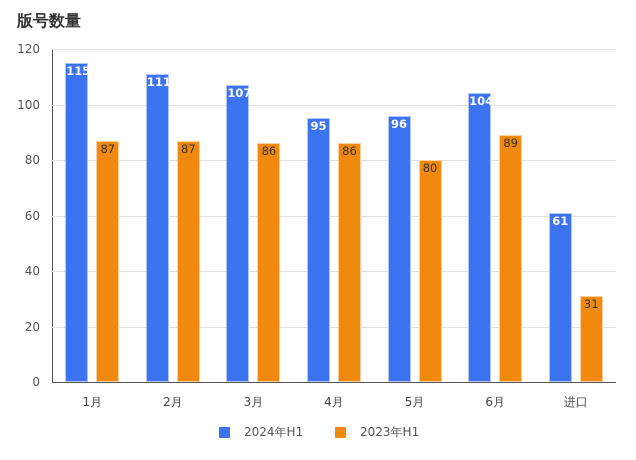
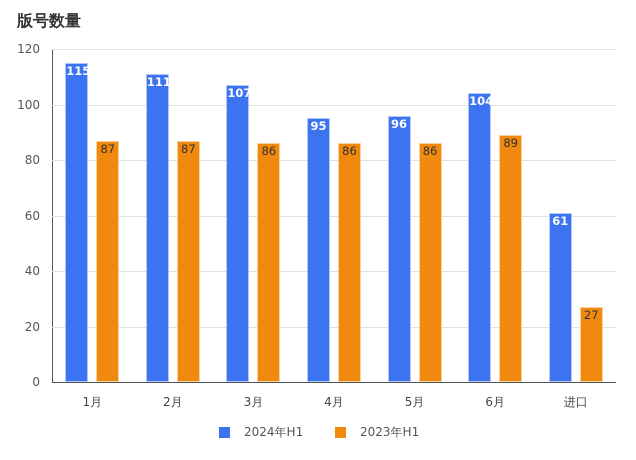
2023年H1/5月: 80 -> 86
2023年H1/进口: 31 -> 27
